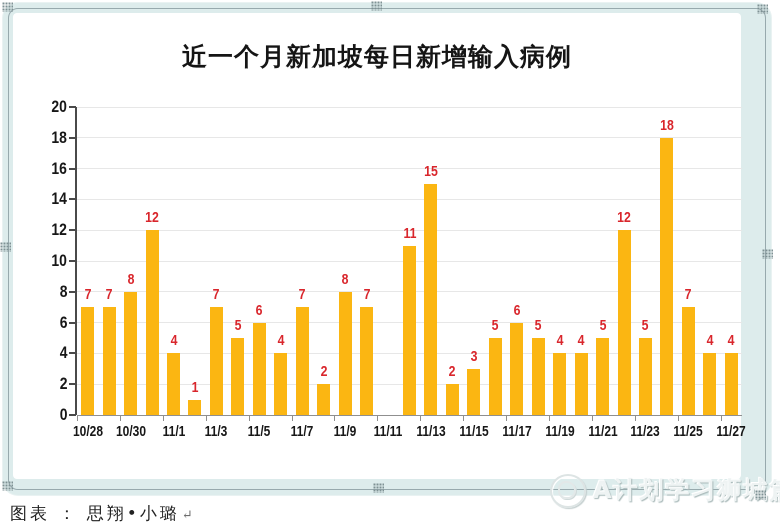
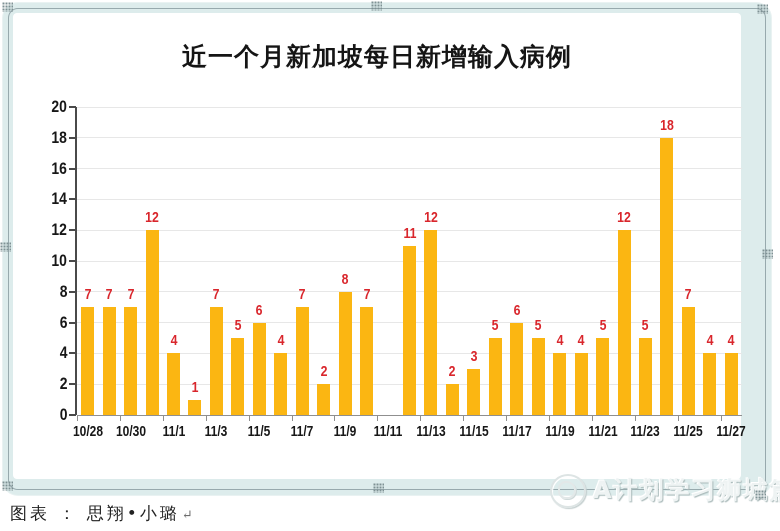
10/30: 8 -> 7
11/13: 15 -> 12
